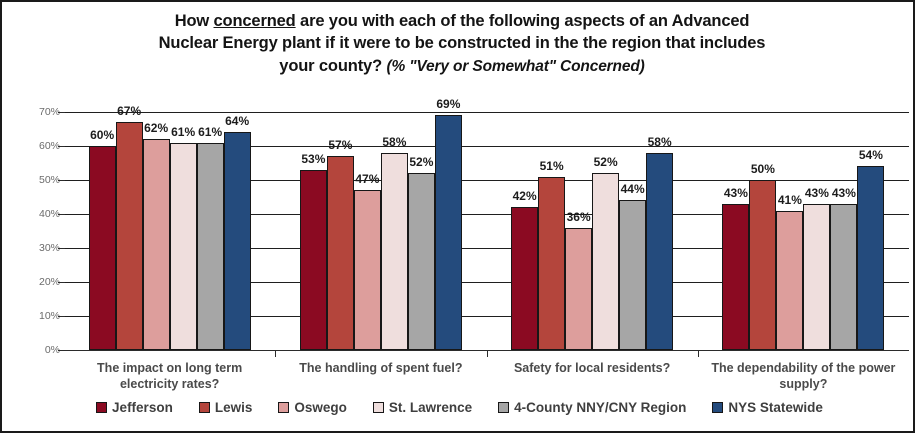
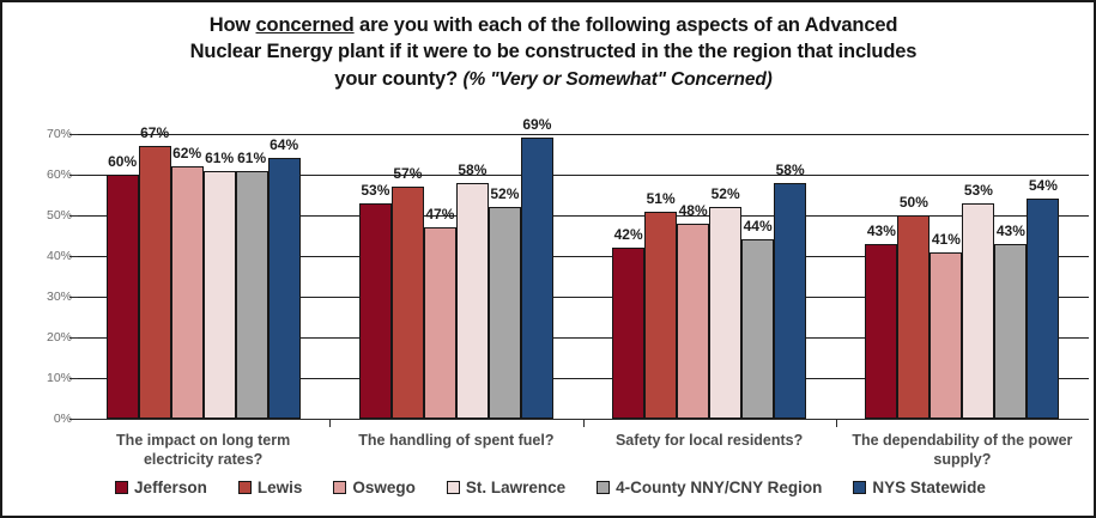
Oswego/Safety for local residents?: 36% -> 48%
St. Lawrence/The dependability of the power supply?: 43% -> 53%
